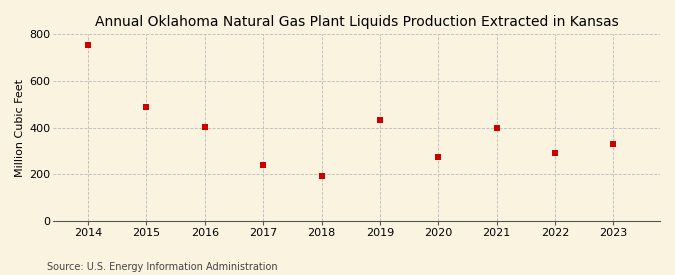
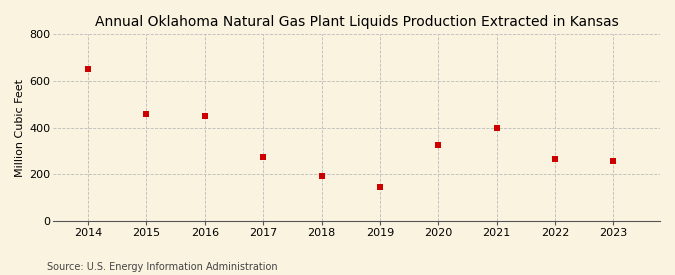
2014: 755 -> 650
2015: 490 -> 460
2016: 405 -> 450
2017: 240 -> 275
2019: 435 -> 148
2020: 275 -> 325
2022: 290 -> 265
2023: 330 -> 258
